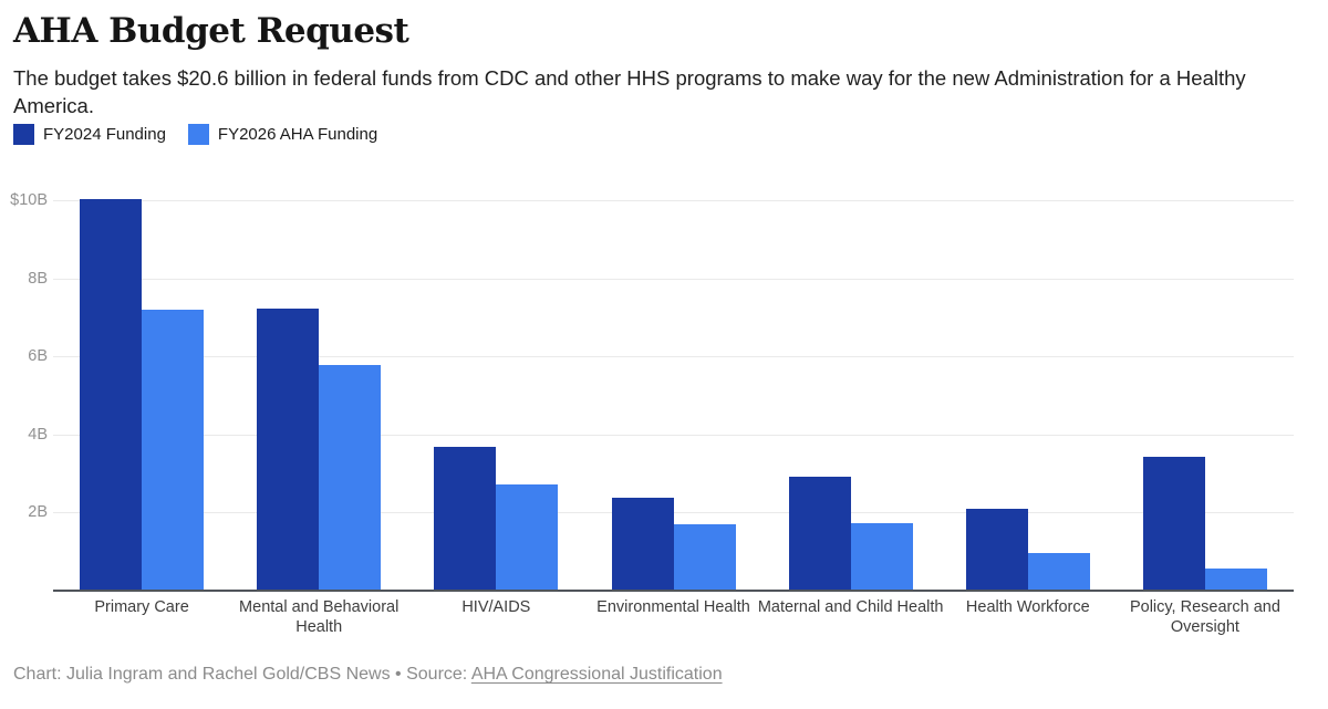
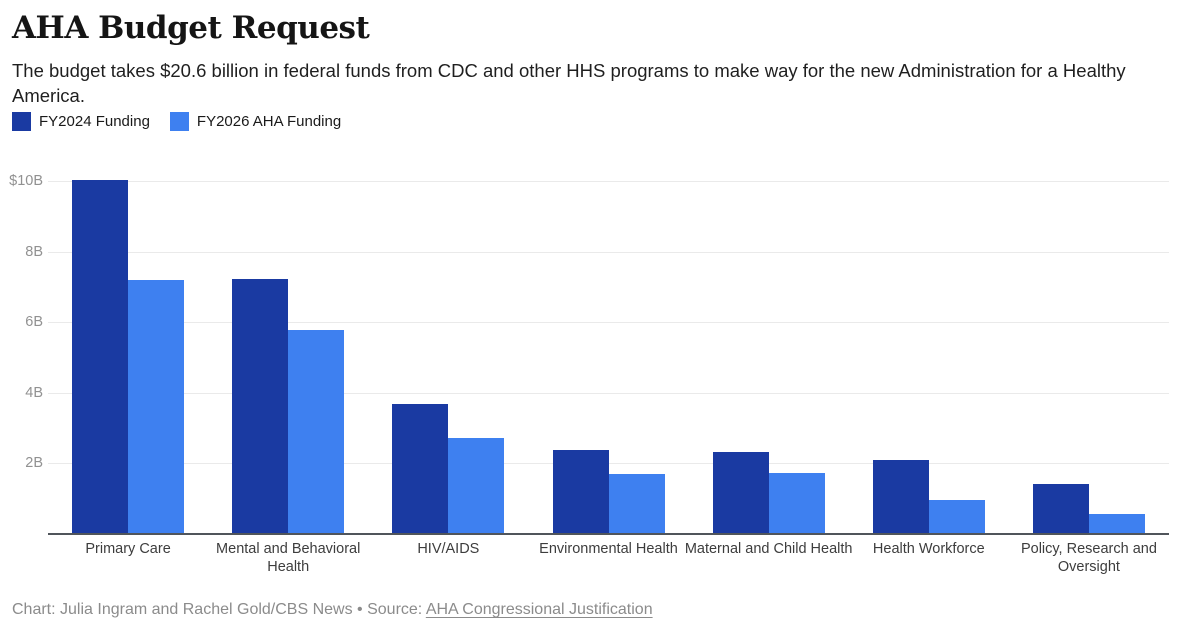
FY2024 Funding/Maternal and Child Health: $2.9B -> $2.3B
FY2024 Funding/Policy, Research and Oversight: $3.4B -> $1.4B
